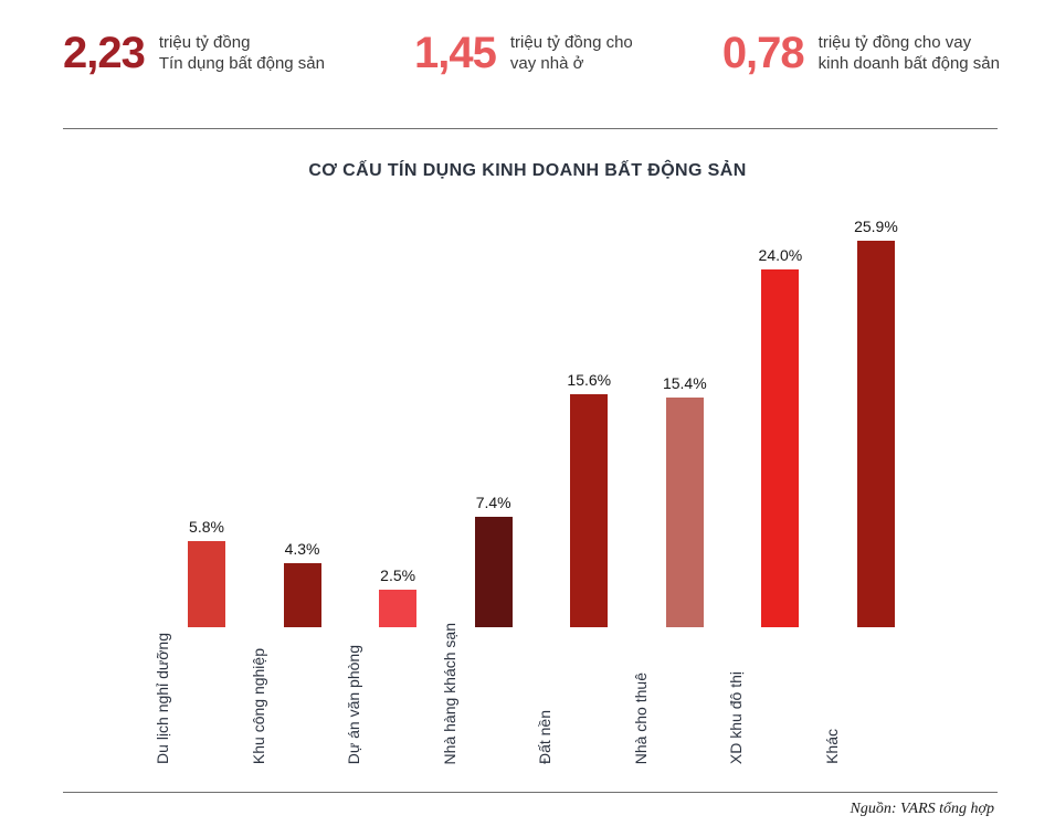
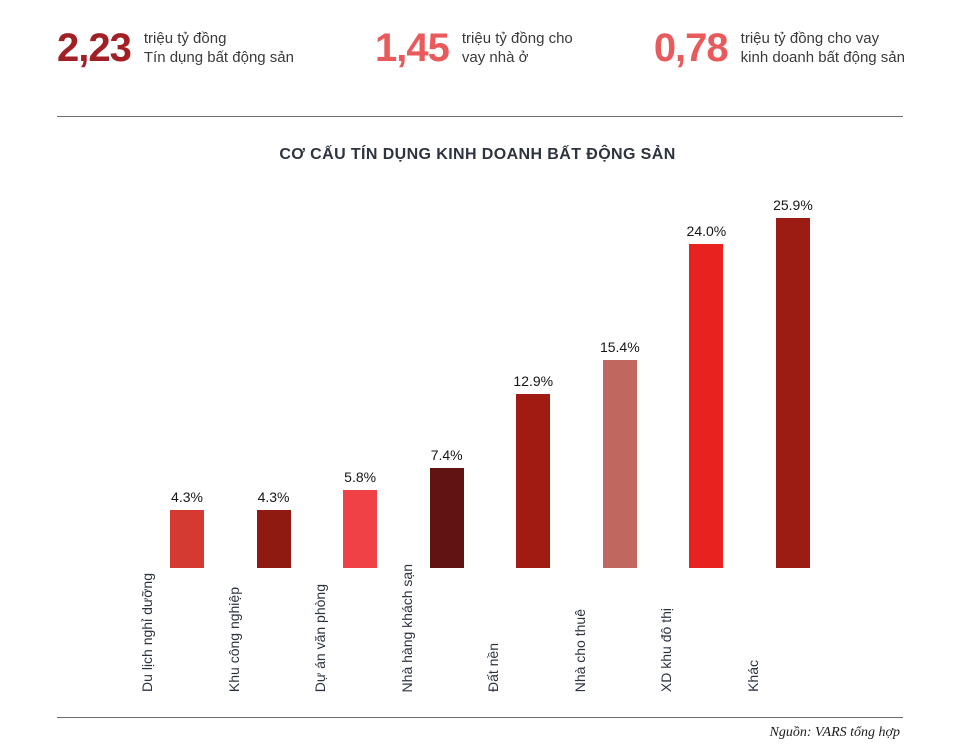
Du lịch nghỉ dưỡng: 5.8% -> 4.3%
Dự án văn phòng: 2.5% -> 5.8%
Đất nền: 15.6% -> 12.9%
